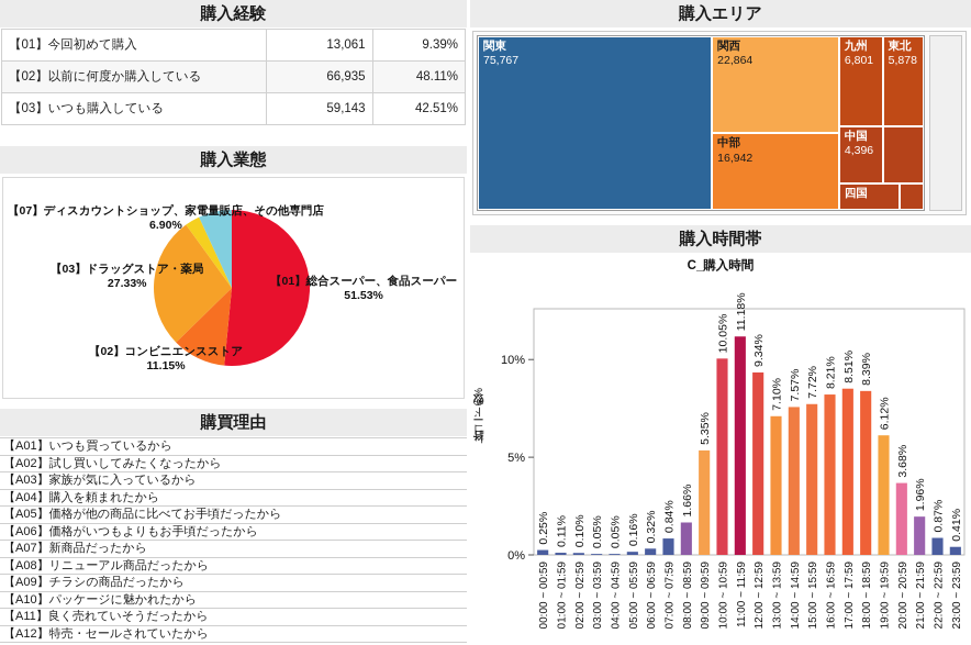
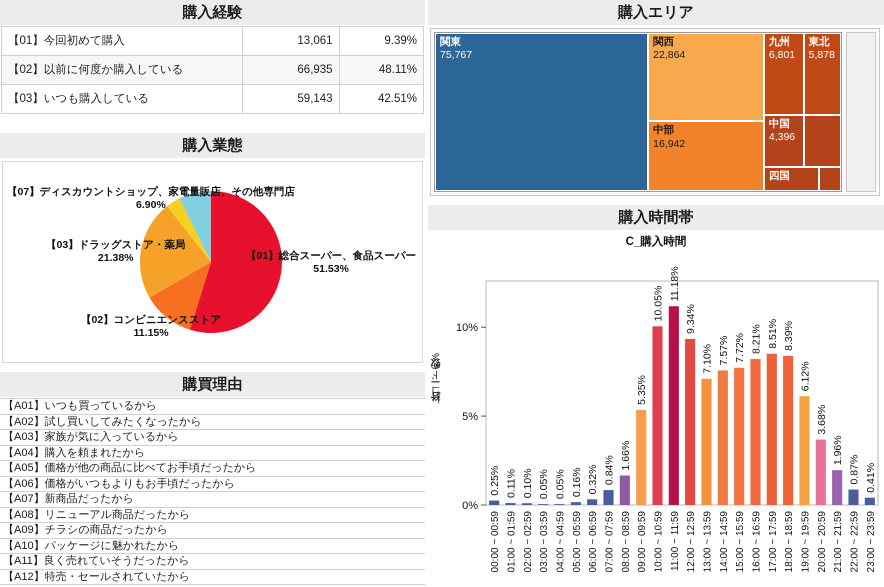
購入業態/【03】ドラッグストア・薬局: 27.33% -> 21.38%
